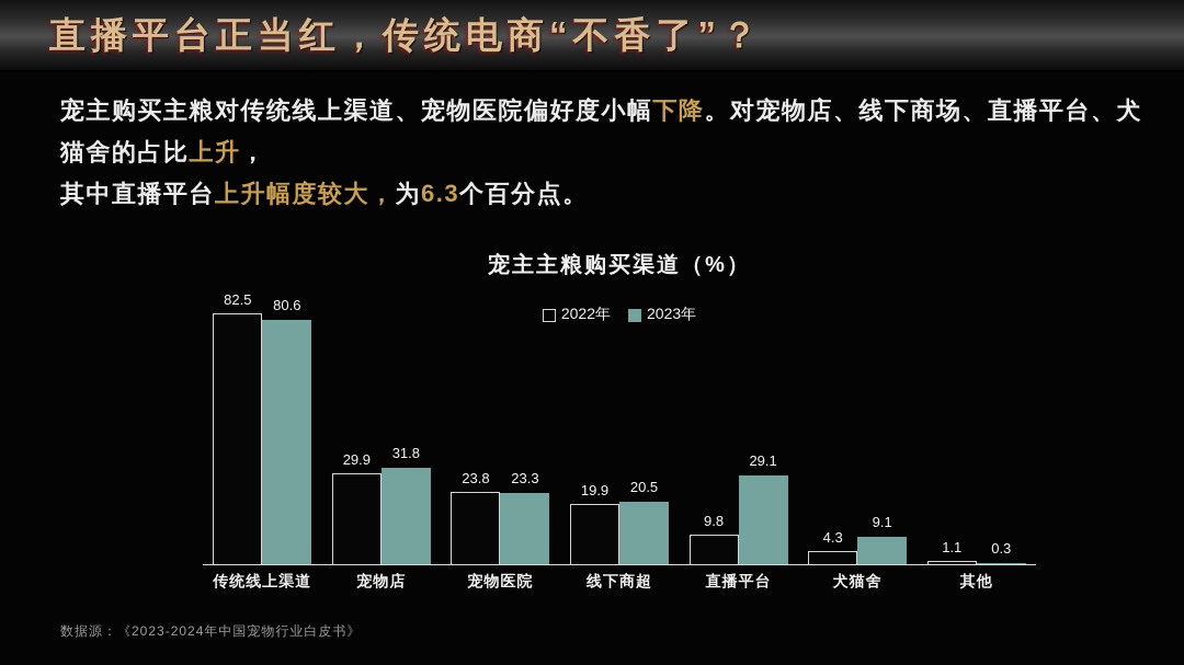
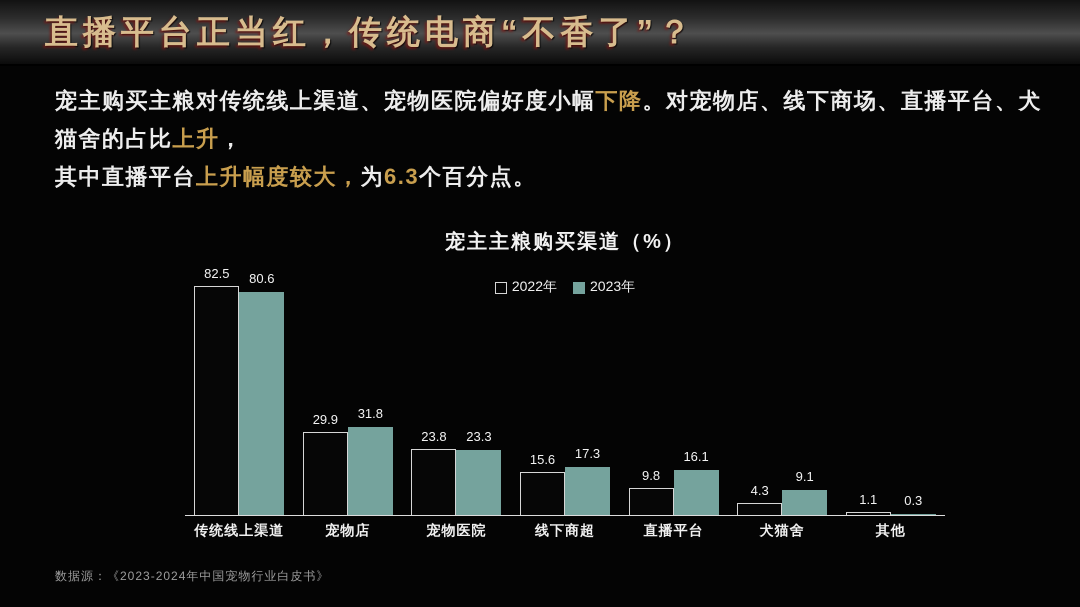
2022年/线下商超: 19.9 -> 15.6
2023年/线下商超: 20.5 -> 17.3
2023年/直播平台: 29.1 -> 16.1
